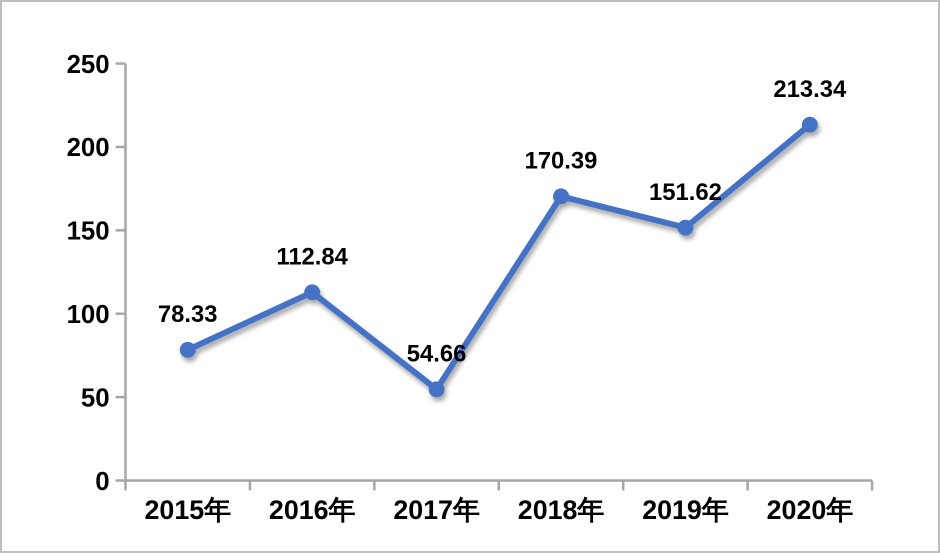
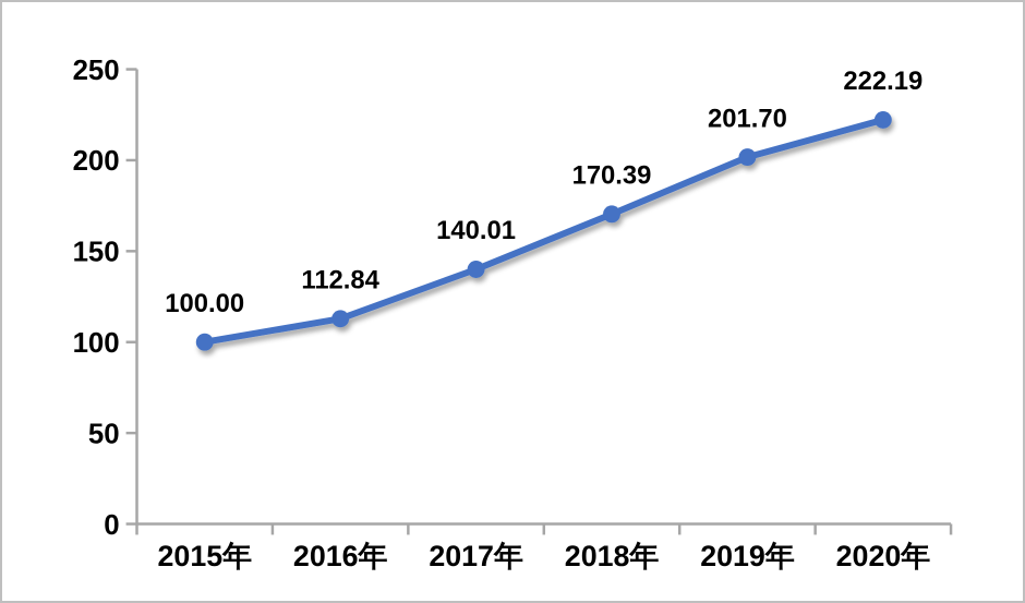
2015年: 78.33 -> 100.00
2017年: 54.66 -> 140.01
2019年: 151.62 -> 201.70
2020年: 213.34 -> 222.19
